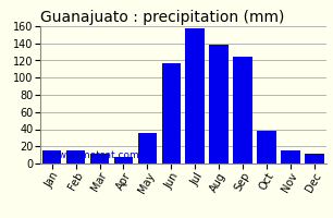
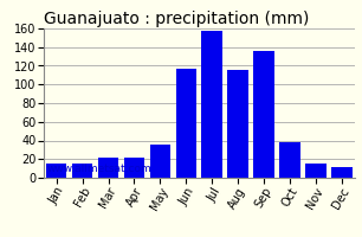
Mar: 12 -> 22
Apr: 8 -> 22
Aug: 138 -> 116
Sep: 125 -> 136
